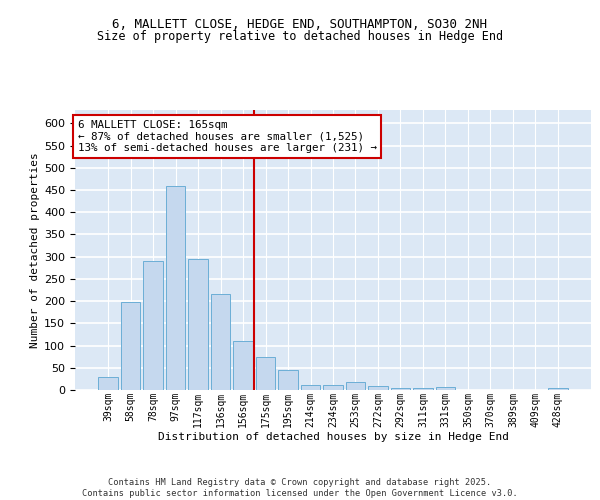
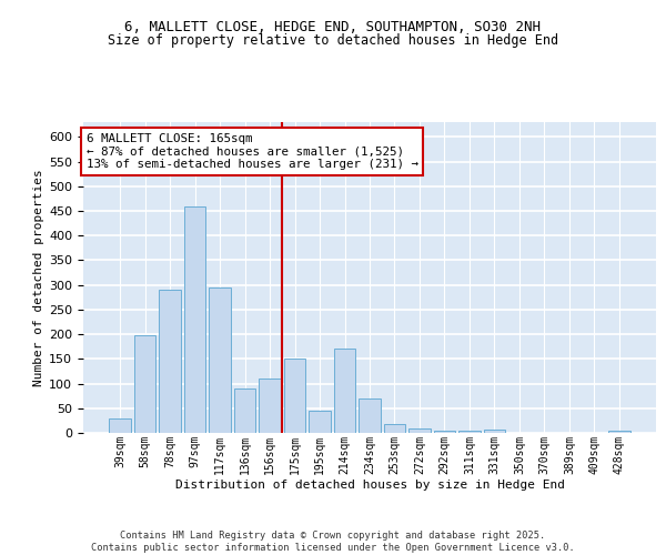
136sqm: 215 -> 90
175sqm: 75 -> 150
214sqm: 12 -> 170
234sqm: 12 -> 70
